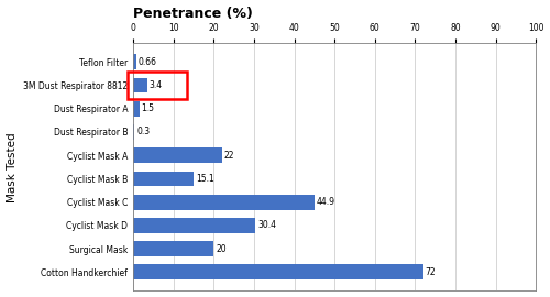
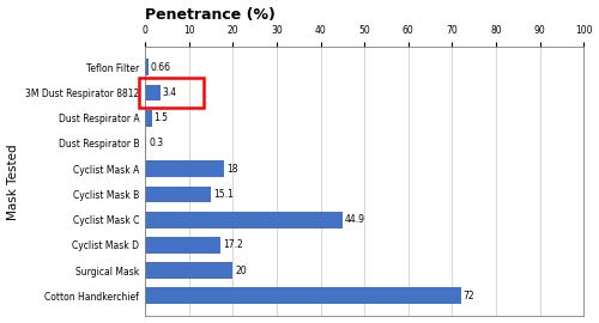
Cyclist Mask A: 22 -> 18
Cyclist Mask D: 30.4 -> 17.2
